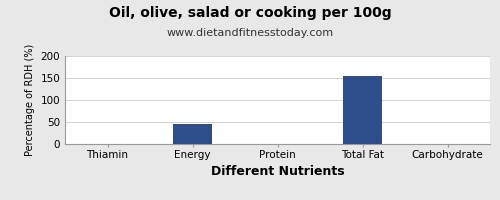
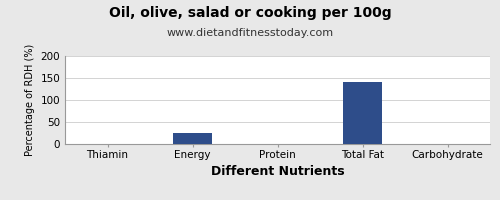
Energy: 45 -> 25
Total Fat: 155 -> 140
